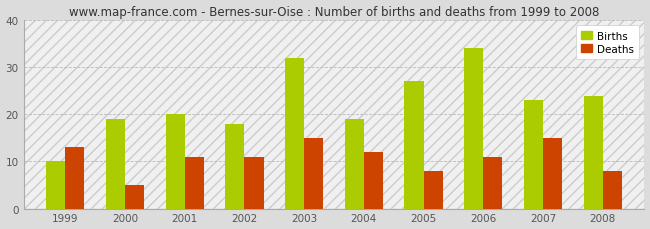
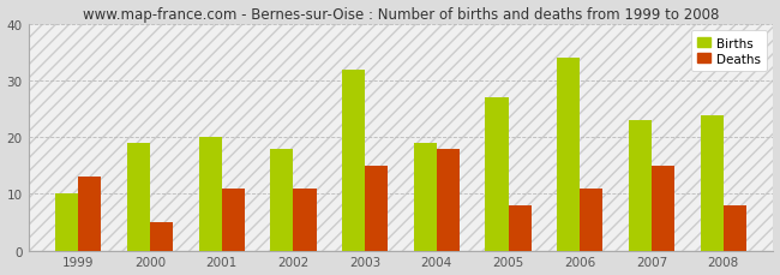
Deaths/2004: 12 -> 18
